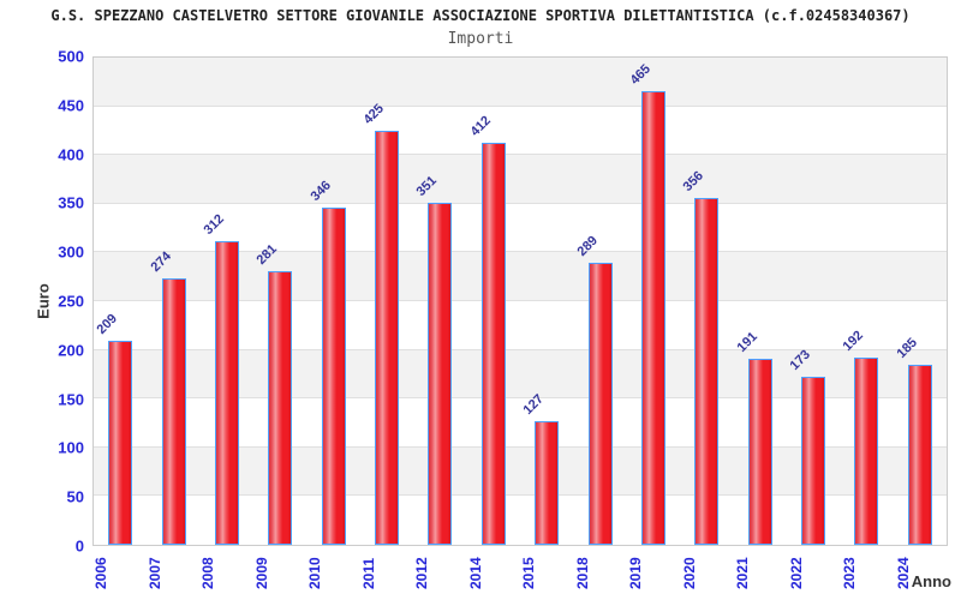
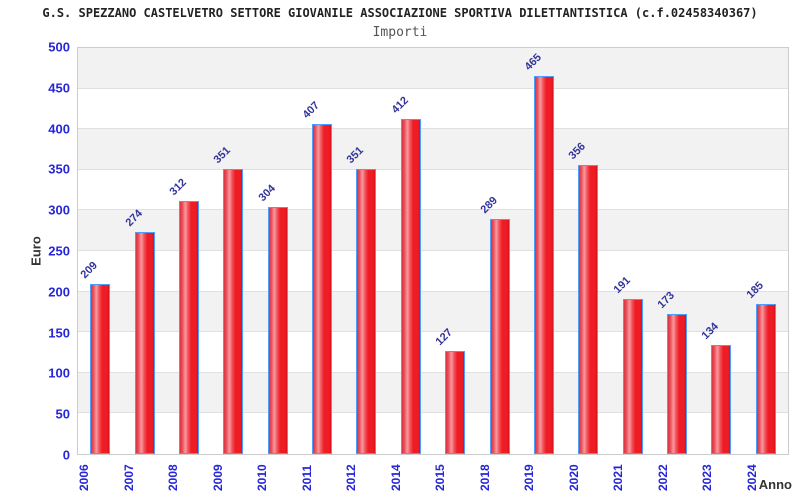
2009: 281 -> 351
2010: 346 -> 304
2011: 425 -> 407
2023: 192 -> 134
